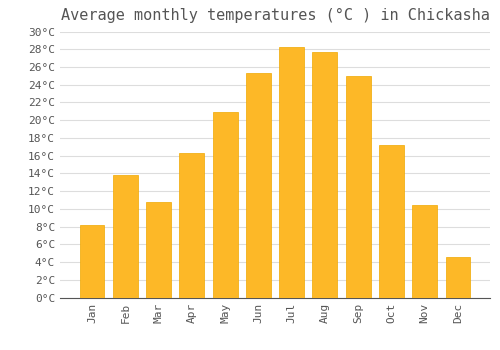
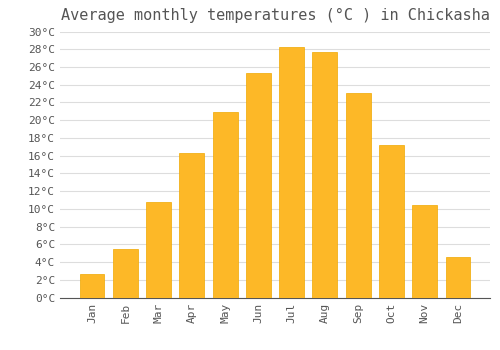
Jan: 8.2°C -> 2.7°C
Feb: 13.8°C -> 5.5°C
Sep: 25.0°C -> 23.1°C
